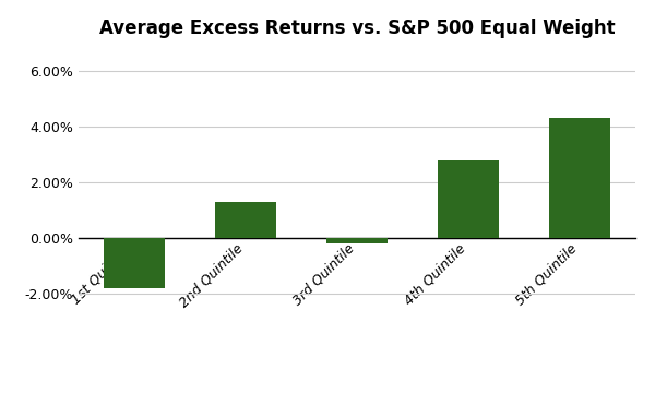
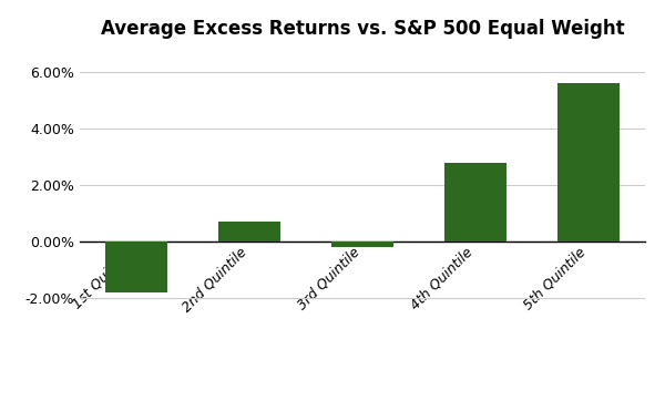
2nd Quintile: 1.3% -> 0.7%
5th Quintile: 4.3% -> 5.6%
